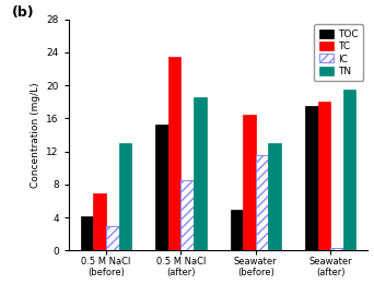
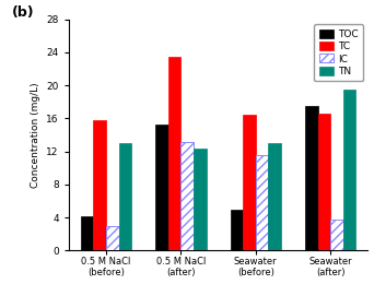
TC/0.5 M NaCl (before): 7.0 -> 15.8
IC/0.5 M NaCl (after): 8.5 -> 13.2
TN/0.5 M NaCl (after): 18.5 -> 12.4
TC/Seawater (after): 18.0 -> 16.6
IC/Seawater (after): 0.3 -> 3.8
